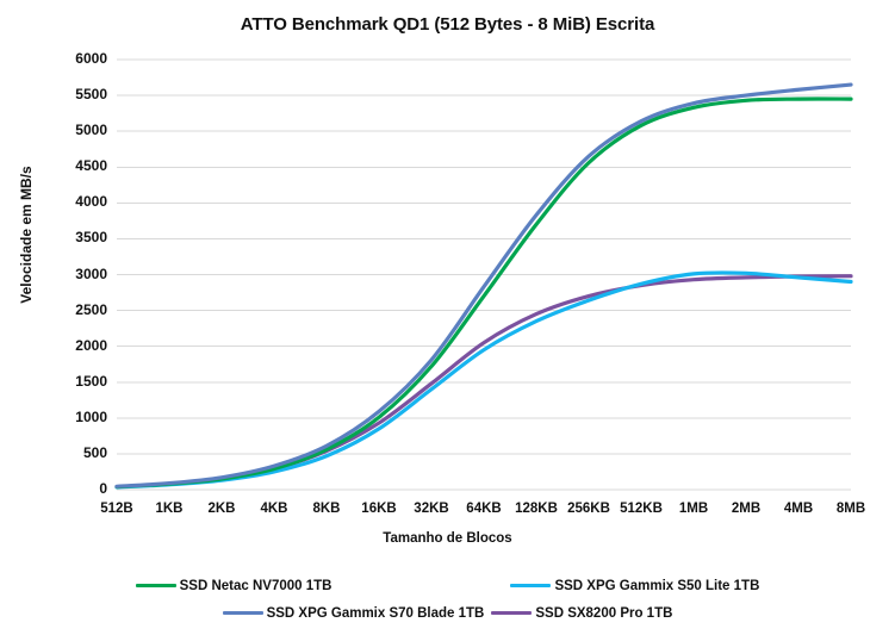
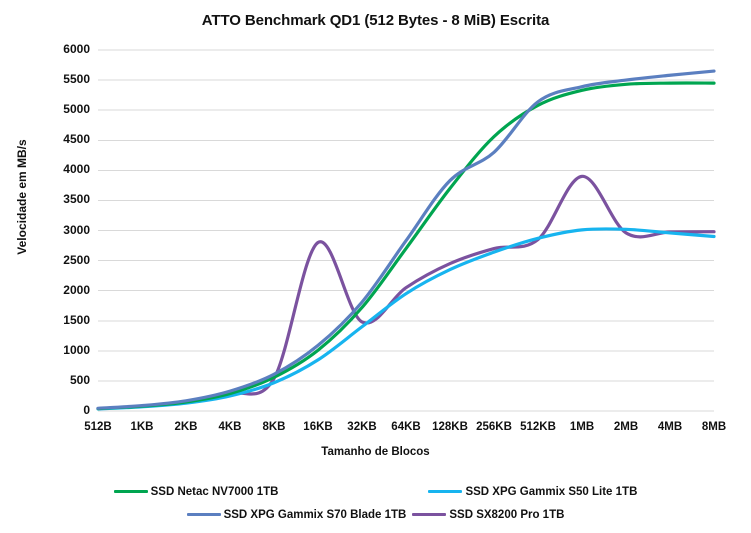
SSD SX8200 Pro 1TB/16KB: 900 -> 2800
SSD XPG Gammix S70 Blade 1TB/256KB: 4600 -> 4300
SSD SX8200 Pro 1TB/1MB: 2900 -> 3900
